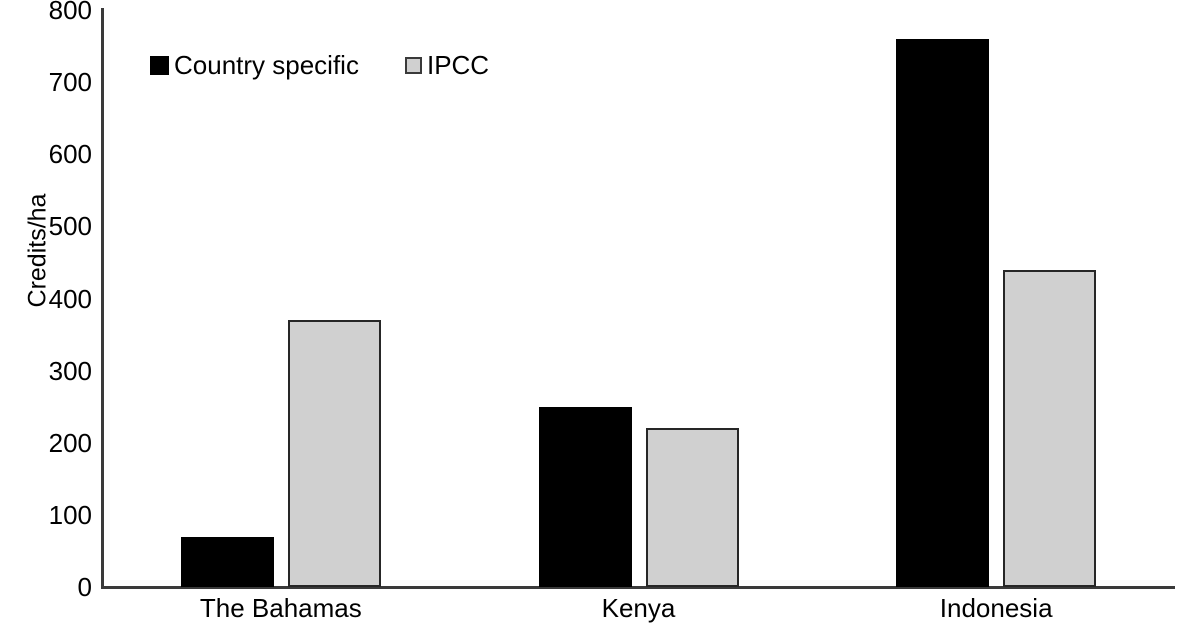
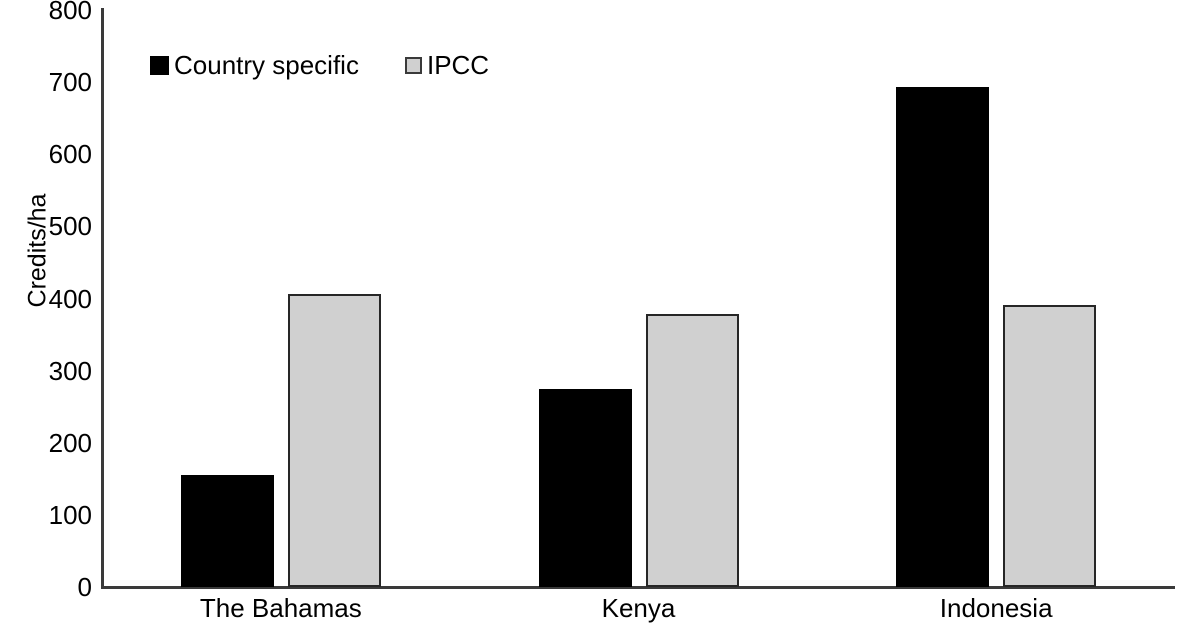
Country specific/The Bahamas: 70 -> 160
IPCC/The Bahamas: 370 -> 410
Country specific/Kenya: 250 -> 280
IPCC/Kenya: 220 -> 380
Country specific/Indonesia: 760 -> 690
IPCC/Indonesia: 440 -> 390
